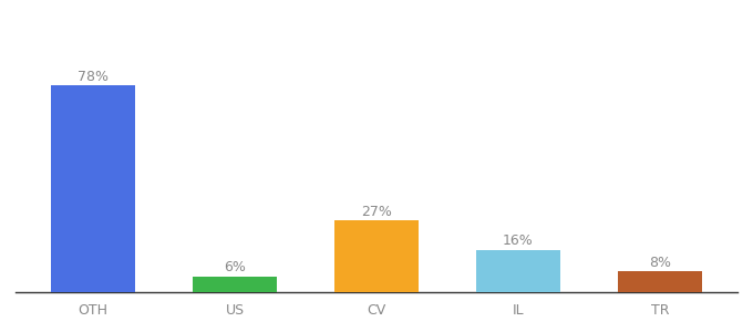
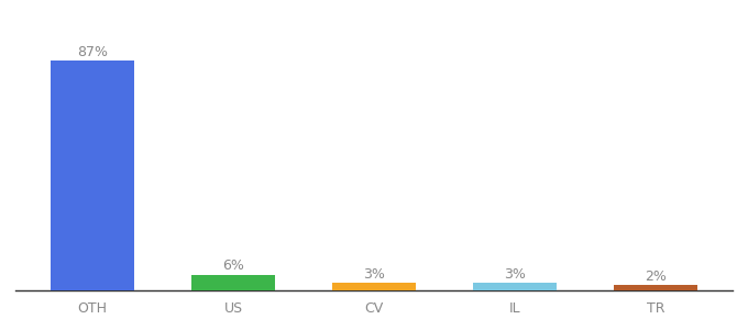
OTH: 78% -> 87%
CV: 27% -> 3%
IL: 16% -> 3%
TR: 8% -> 2%
